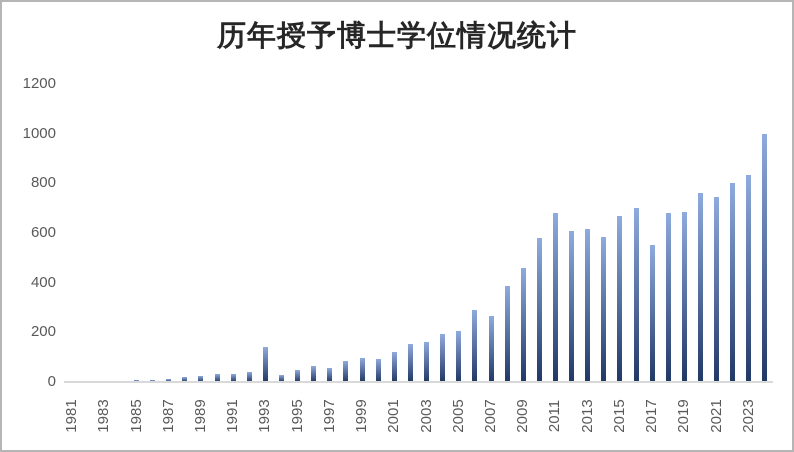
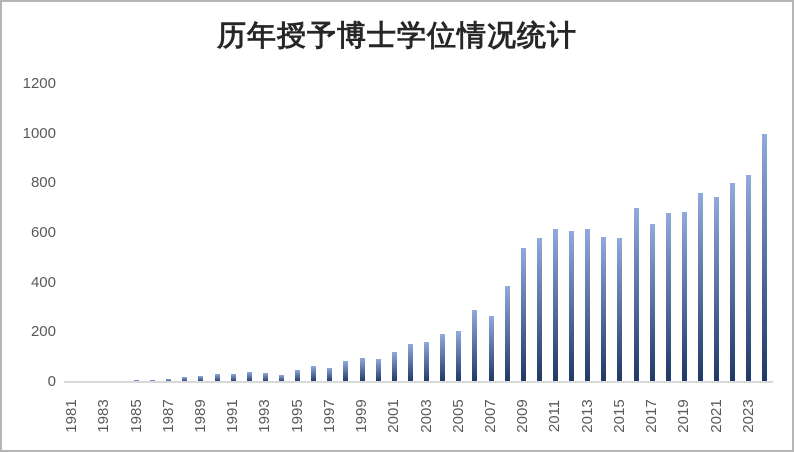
1993: 140 -> 40
2009: 460 -> 540
2011: 680 -> 620
2015: 670 -> 580
2017: 550 -> 640
